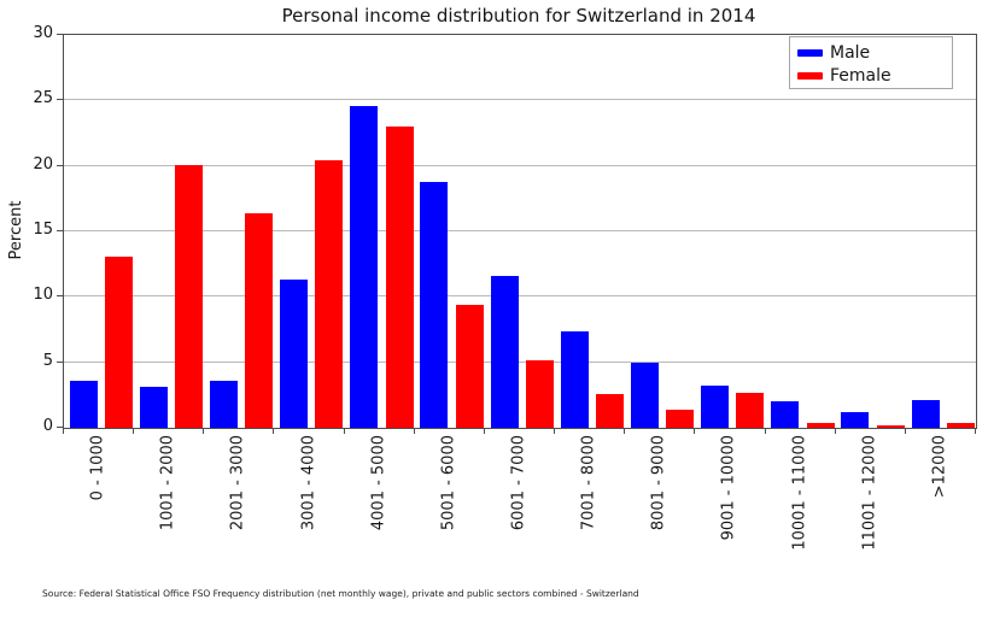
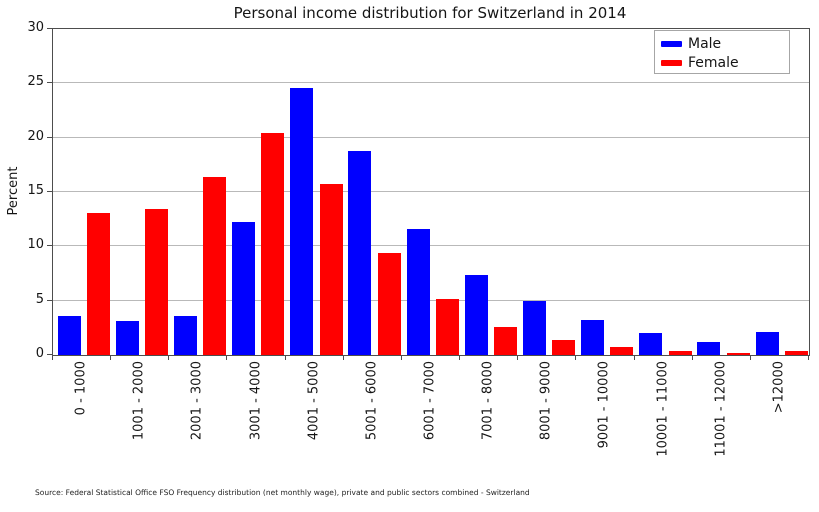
Female/1001 - 2000: 20.1 -> 13.4
Male/3001 - 4000: 11.3 -> 12.2
Female/4001 - 5000: 23.0 -> 15.7
Female/9001 - 10000: 2.7 -> 0.7
